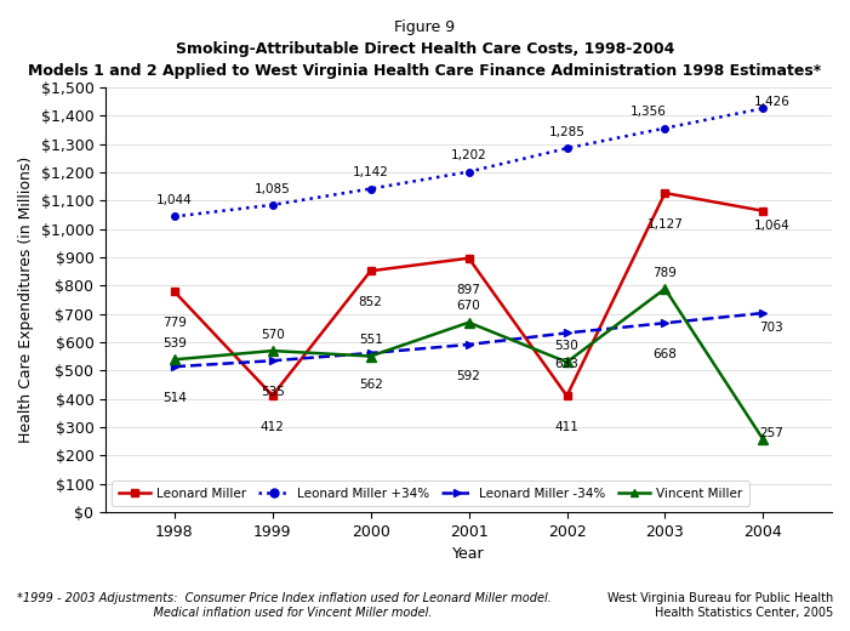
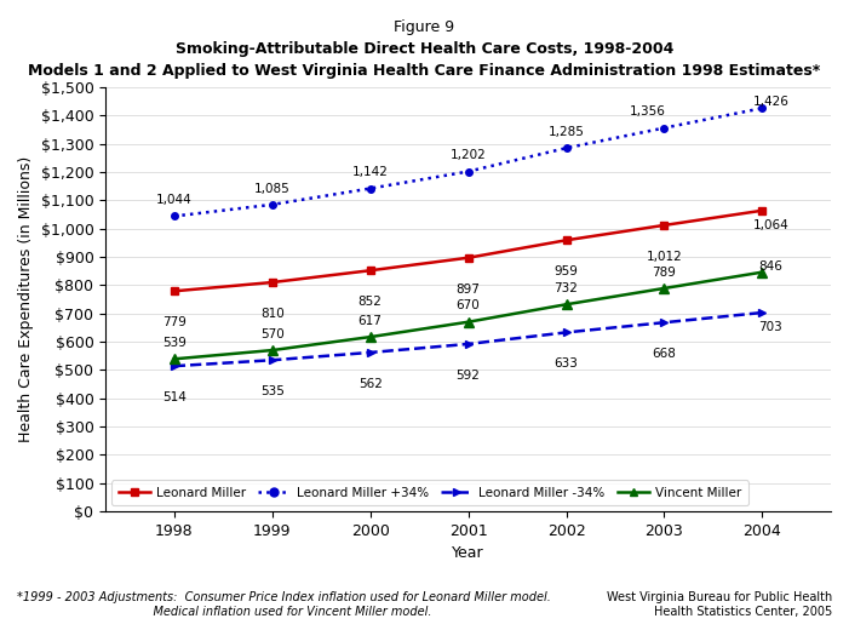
Leonard Miller/1999: 412 -> 810
Vincent Miller/2000: 551 -> 617
Leonard Miller/2002: 411 -> 959
Vincent Miller/2002: 530 -> 732
Leonard Miller/2003: 1,127 -> 1,012
Vincent Miller/2004: 257 -> 846
